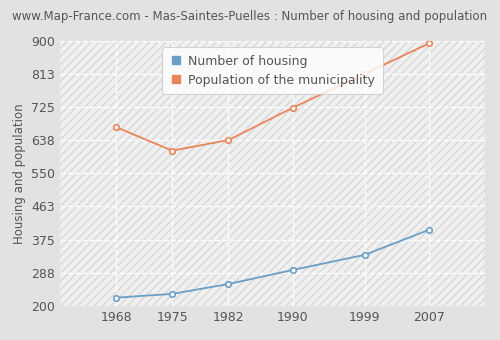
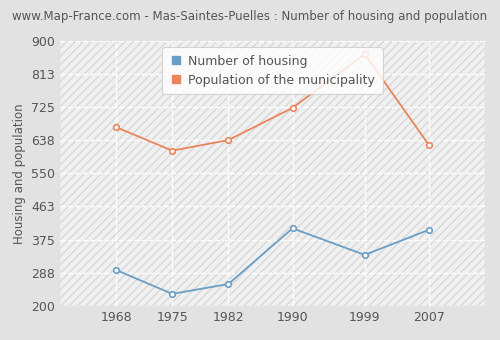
Number of housing/1968: 222 -> 295
Number of housing/1990: 295 -> 405
Population of the municipality/1999: 813 -> 865
Population of the municipality/2007: 893 -> 625
